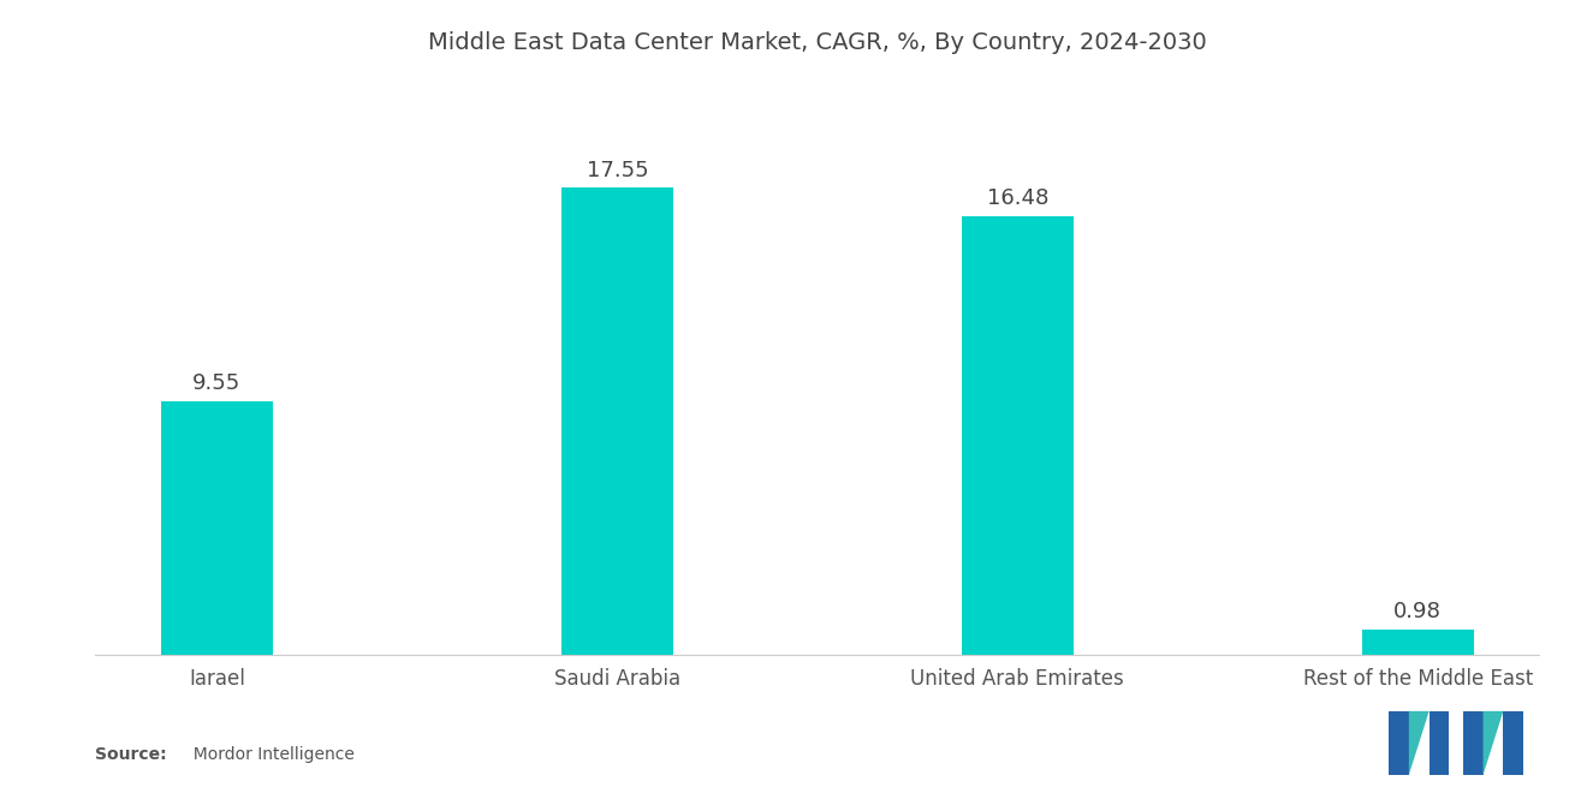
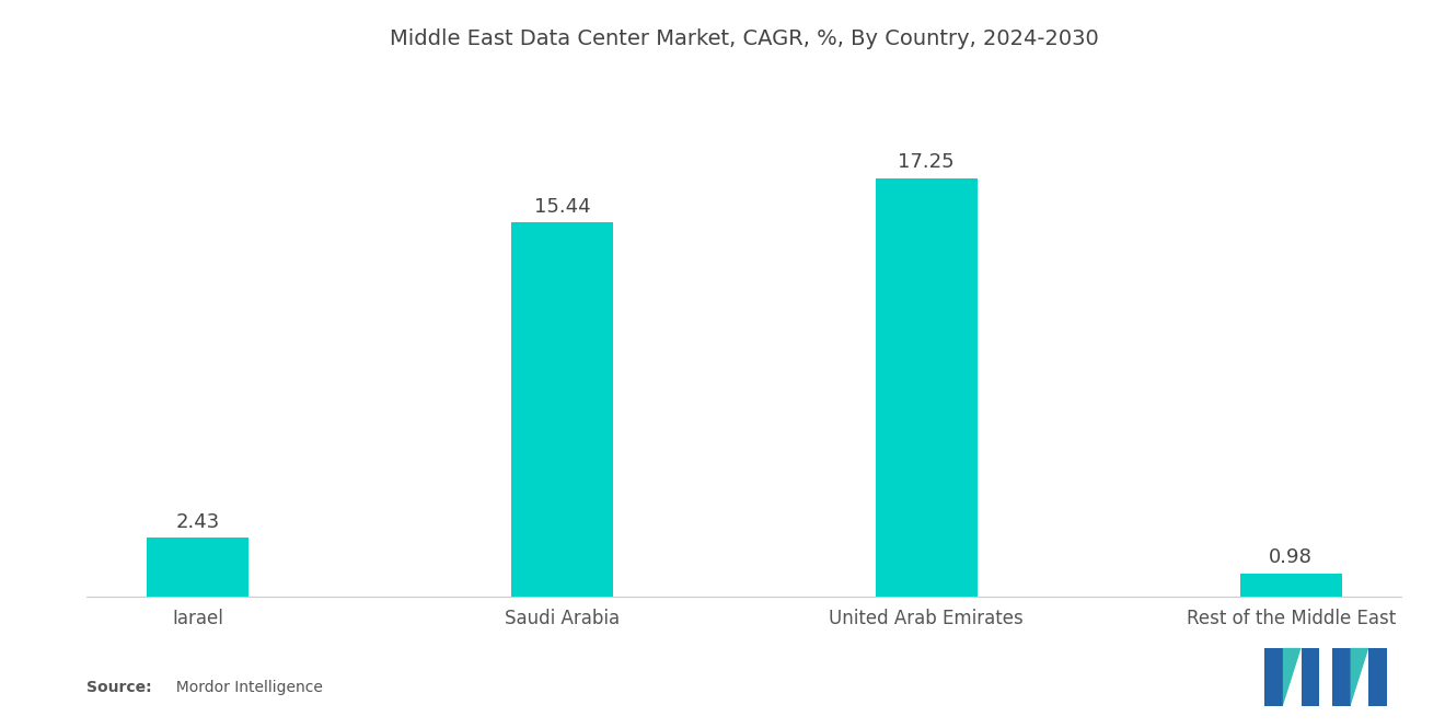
Iarael: 9.55 -> 2.43
Saudi Arabia: 17.55 -> 15.44
United Arab Emirates: 16.48 -> 17.25
